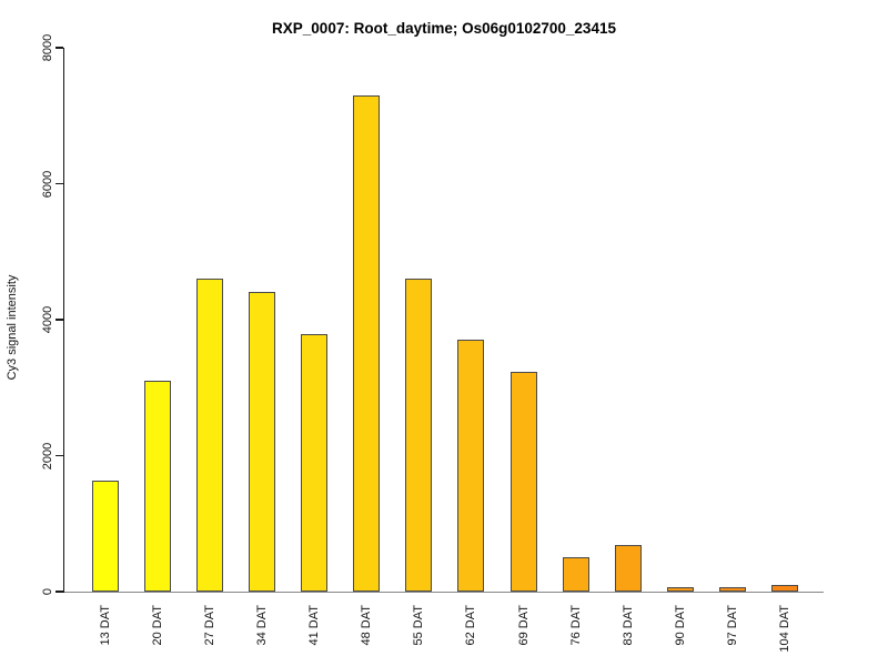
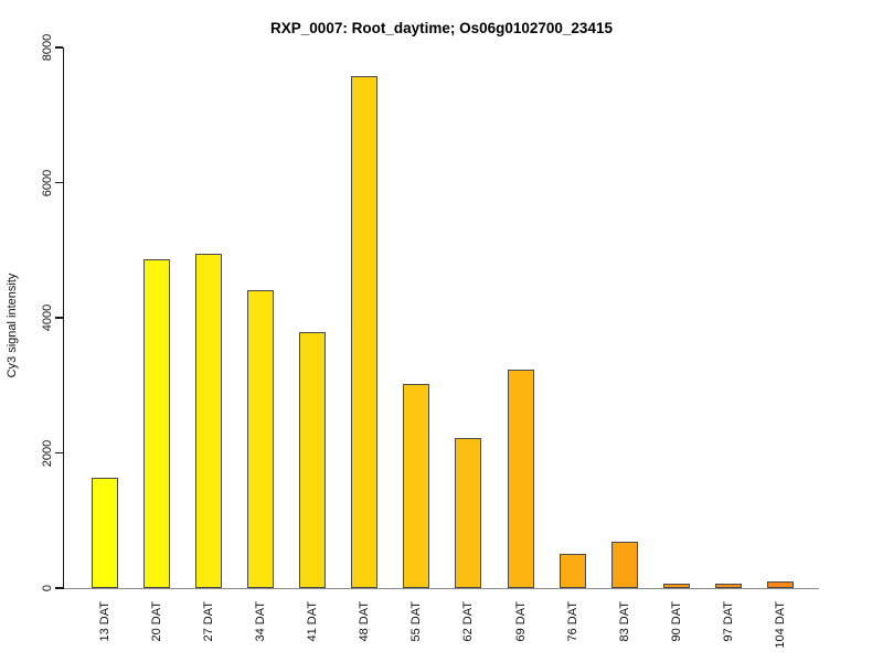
20 DAT: 3100 -> 4900
27 DAT: 4600 -> 5000
48 DAT: 7300 -> 7600
55 DAT: 4600 -> 3000
62 DAT: 3700 -> 2200
